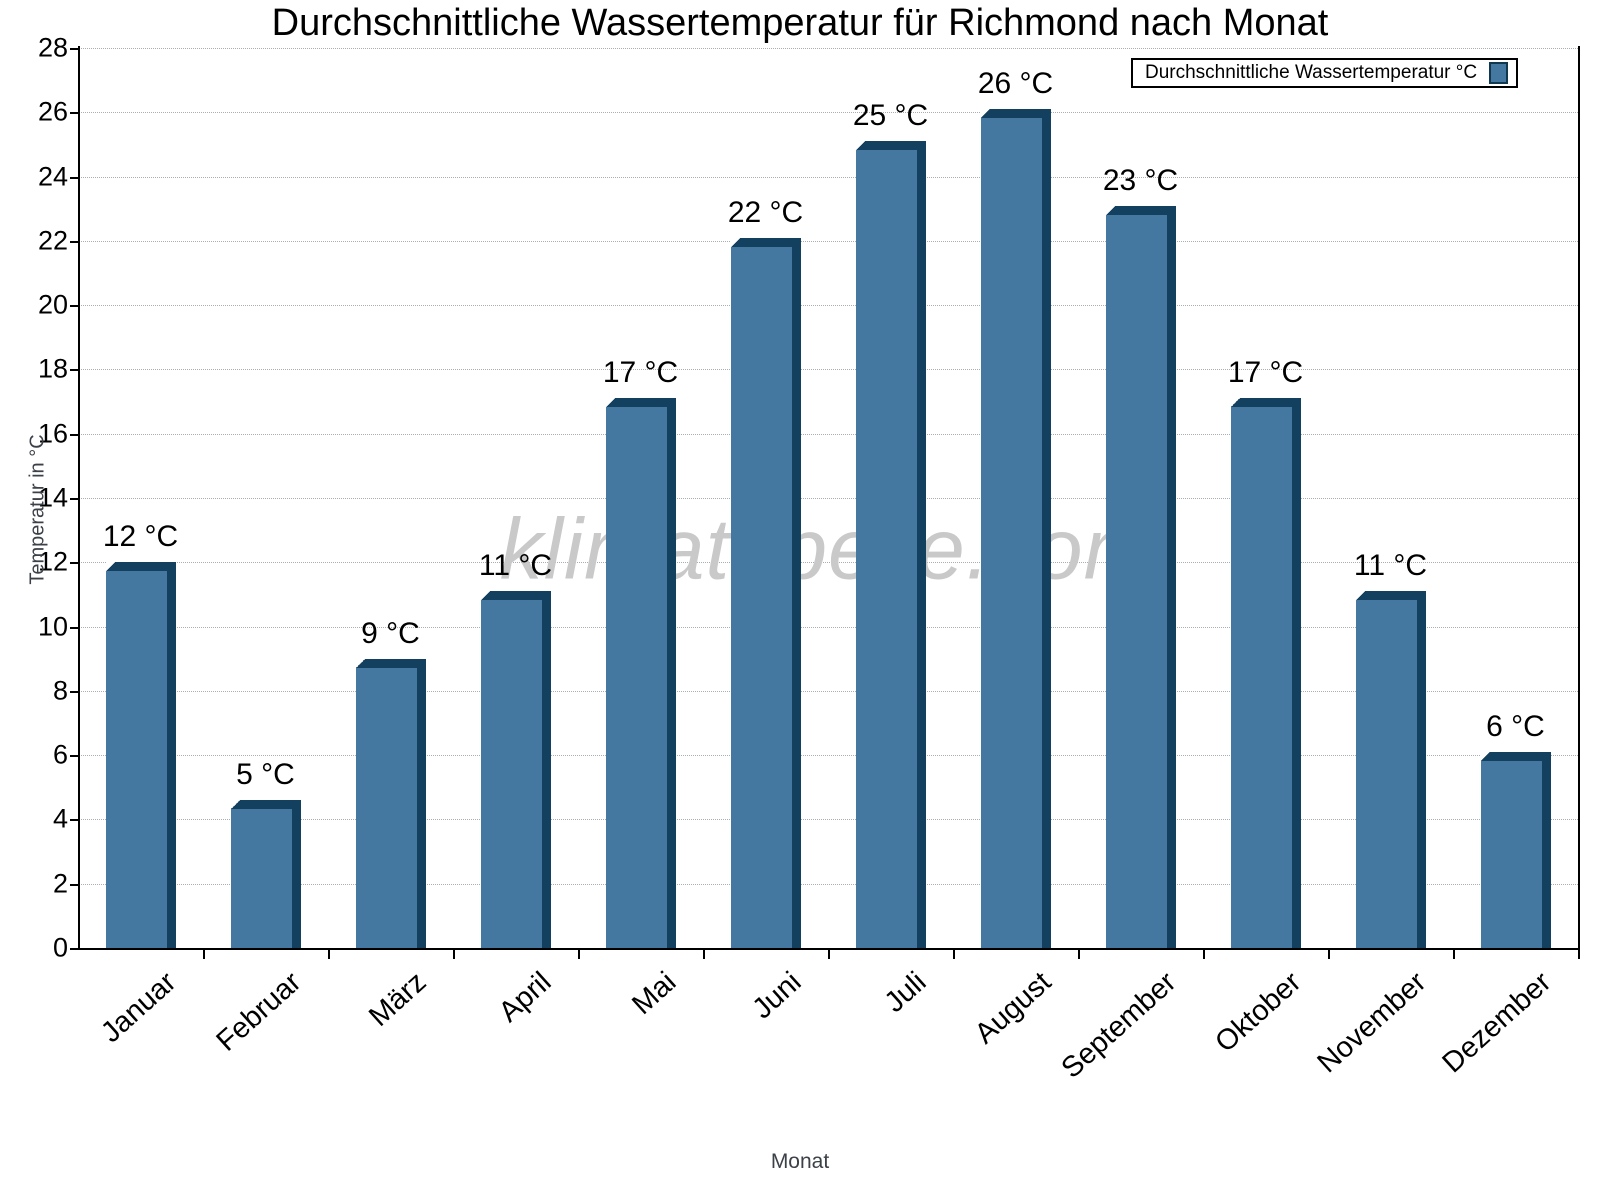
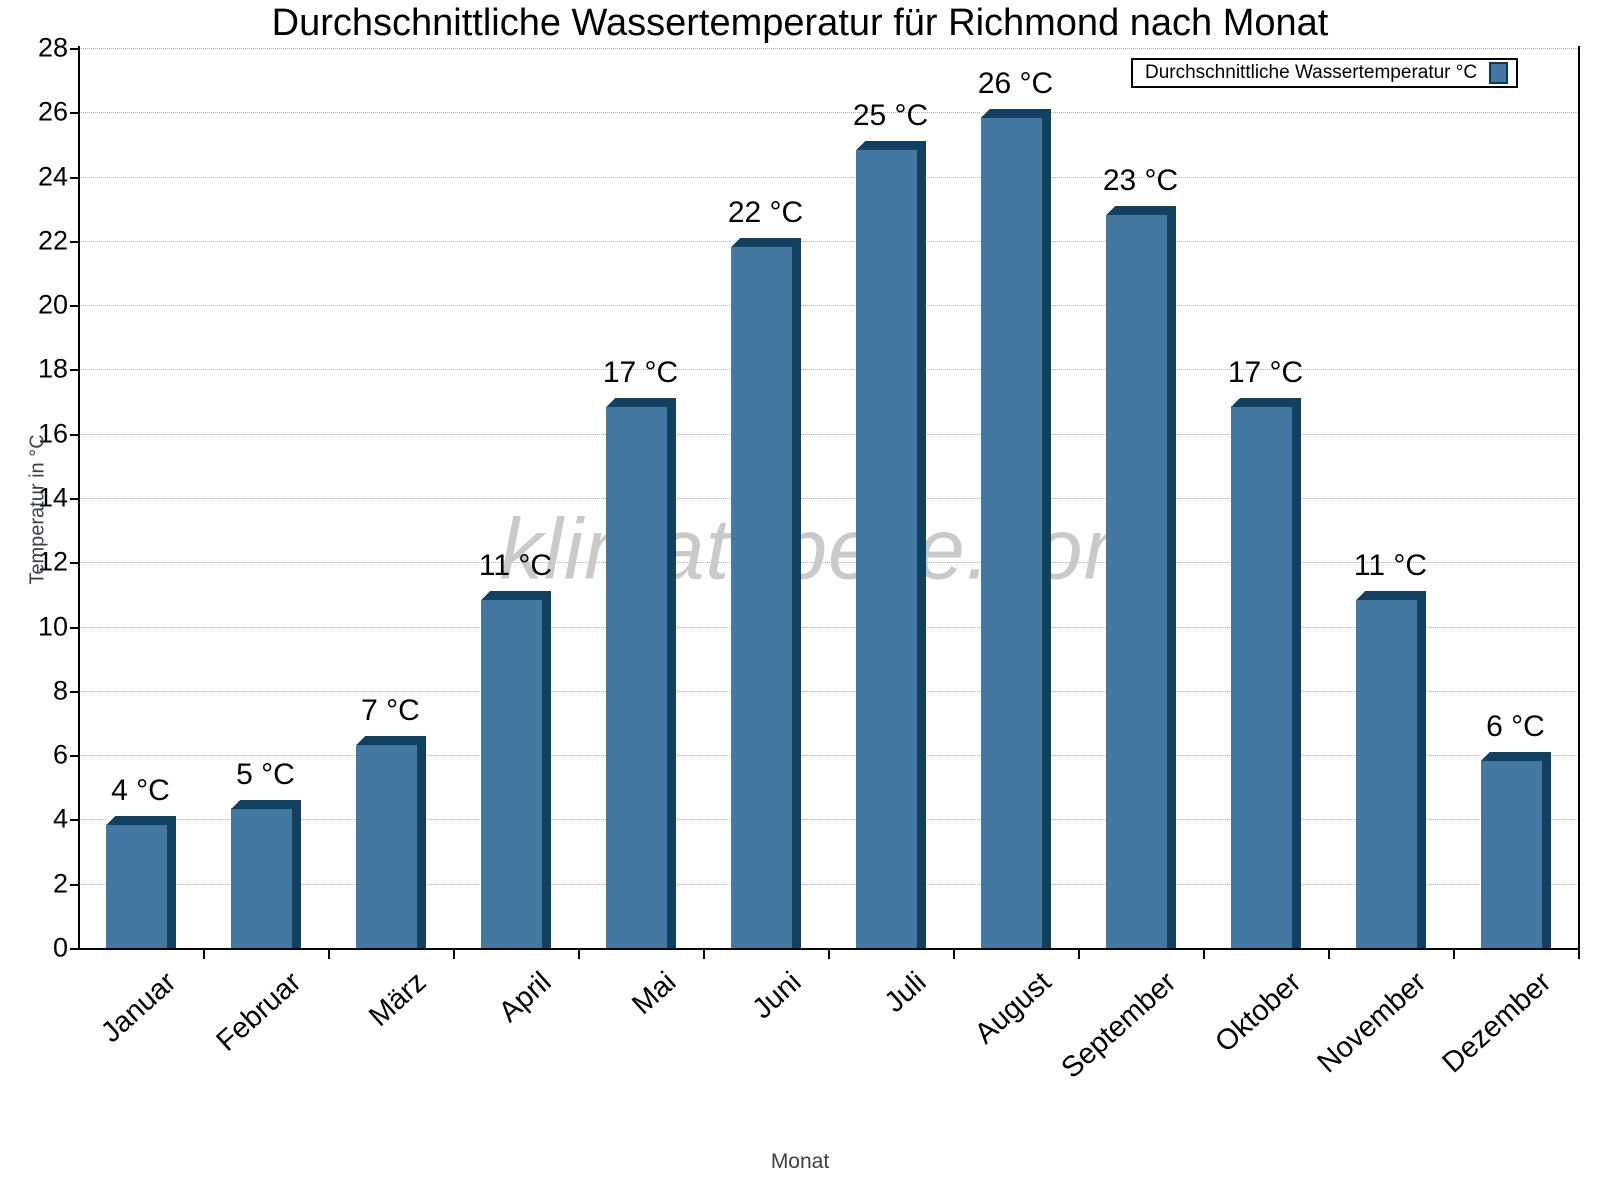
Januar: 12 -> 4
März: 9 -> 7
